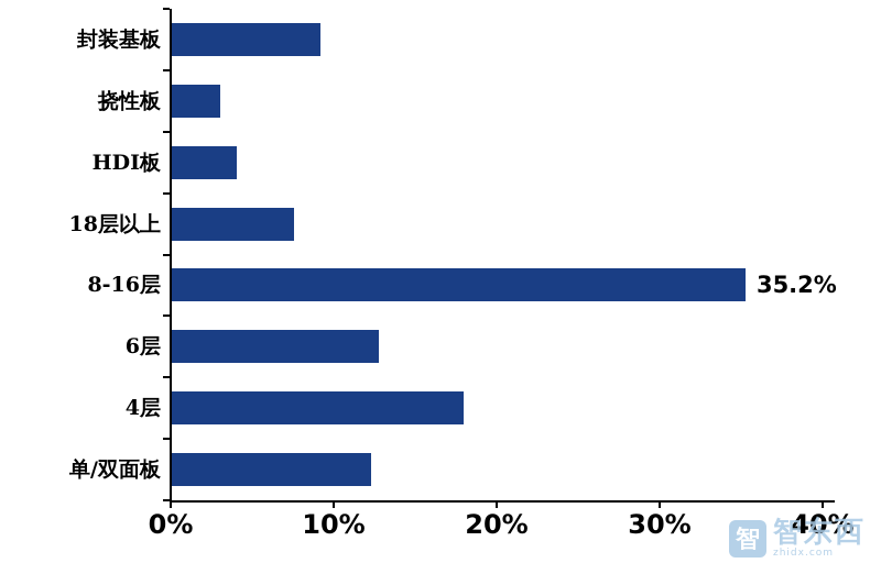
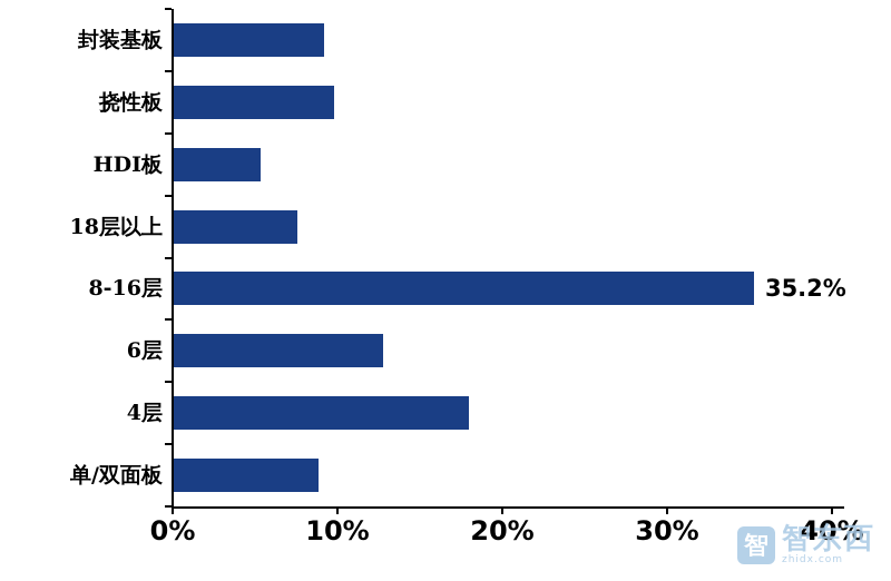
挠性板: 3.0% -> 9.7%
HDI板: 4.0% -> 5.3%
单/双面板: 12.2% -> 8.8%
